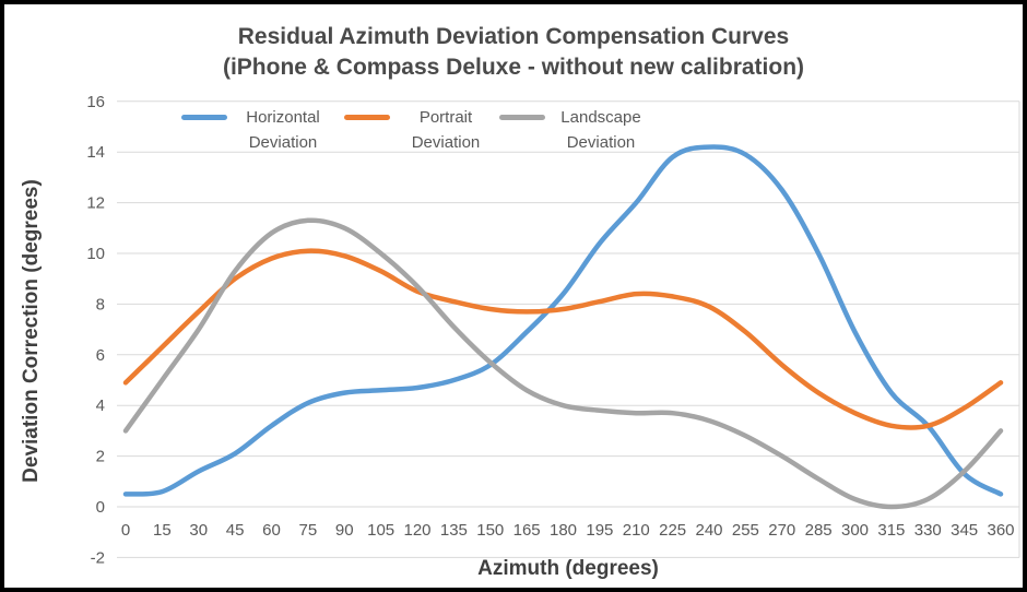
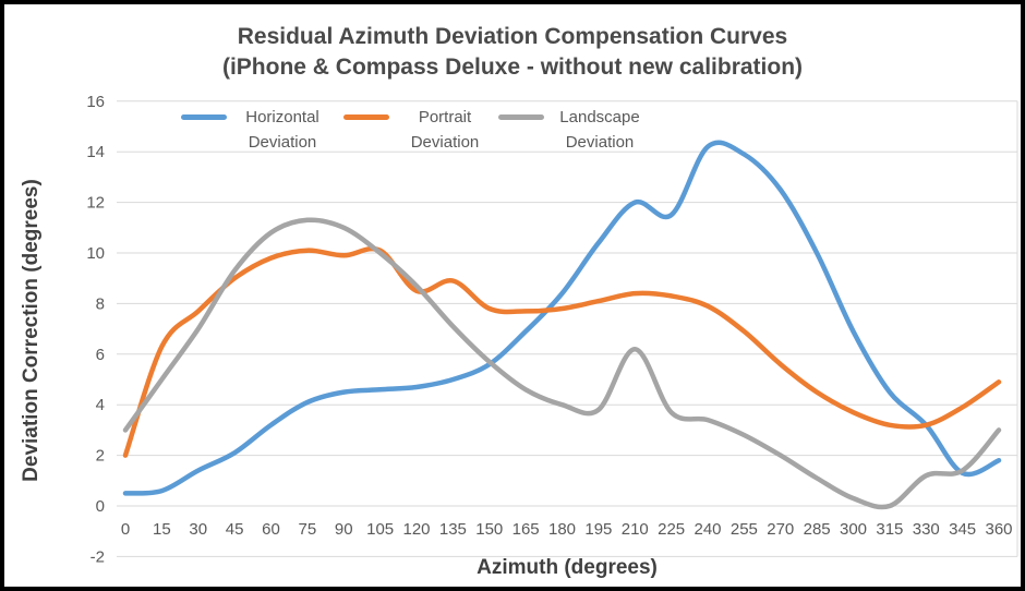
Portrait Deviation/0: 4.9 -> 2.0
Portrait Deviation/105: 9.3 -> 10.1
Portrait Deviation/135: 8.1 -> 8.9
Landscape Deviation/210: 3.7 -> 6.2
Horizontal Deviation/225: 13.8 -> 11.5
Landscape Deviation/330: 0.3 -> 1.2
Horizontal Deviation/360: 0.5 -> 1.8
